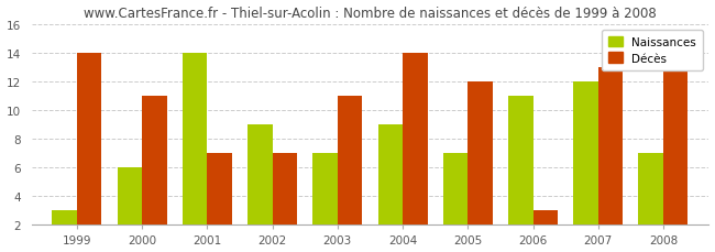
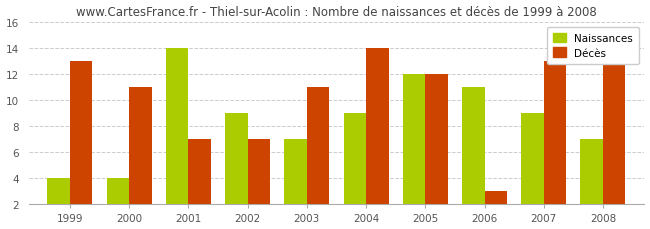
Naissances/1999: 3 -> 4
Décès/1999: 14 -> 13
Naissances/2000: 6 -> 4
Naissances/2005: 7 -> 12
Naissances/2007: 12 -> 9
